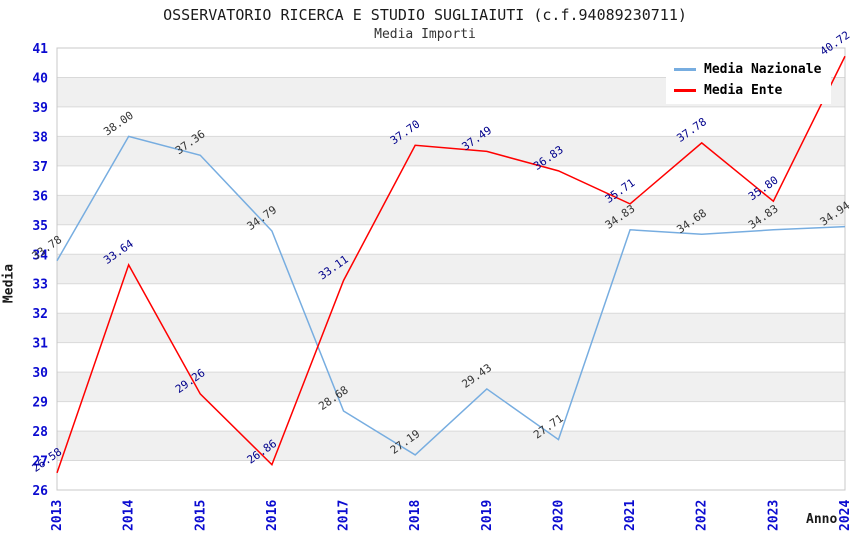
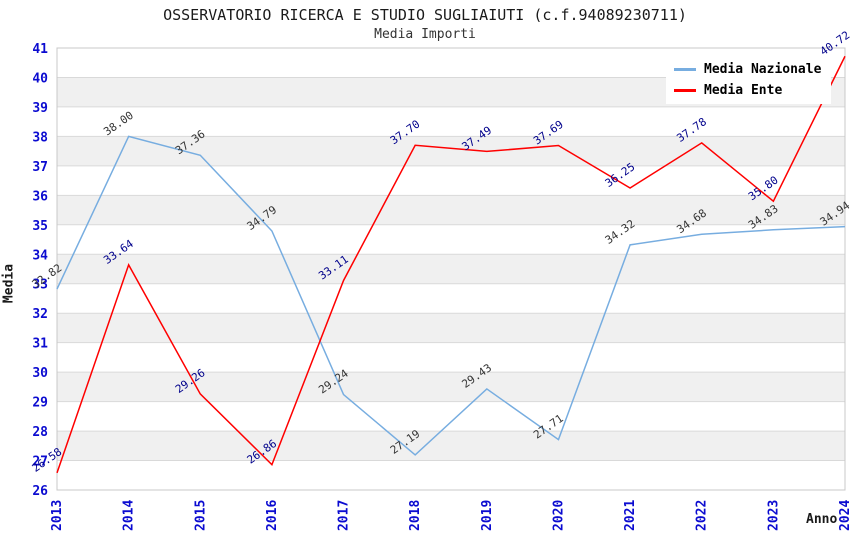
Media Nazionale/2013: 33.78 -> 32.82
Media Nazionale/2017: 28.68 -> 29.24
Media Ente/2020: 36.83 -> 37.69
Media Nazionale/2021: 34.83 -> 34.32
Media Ente/2021: 35.71 -> 36.25
